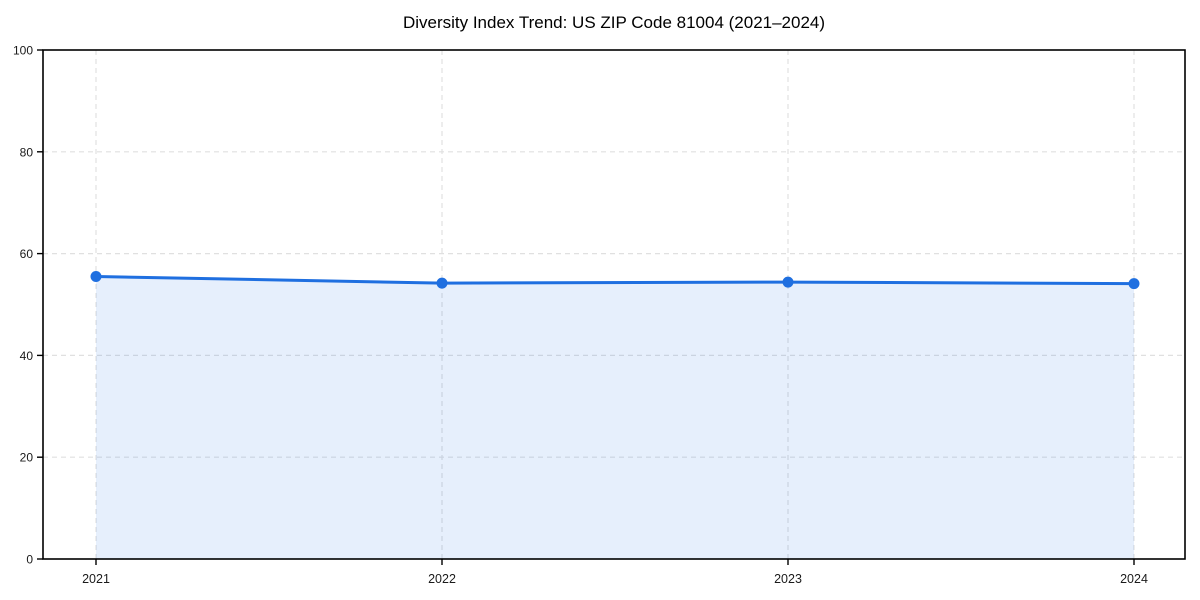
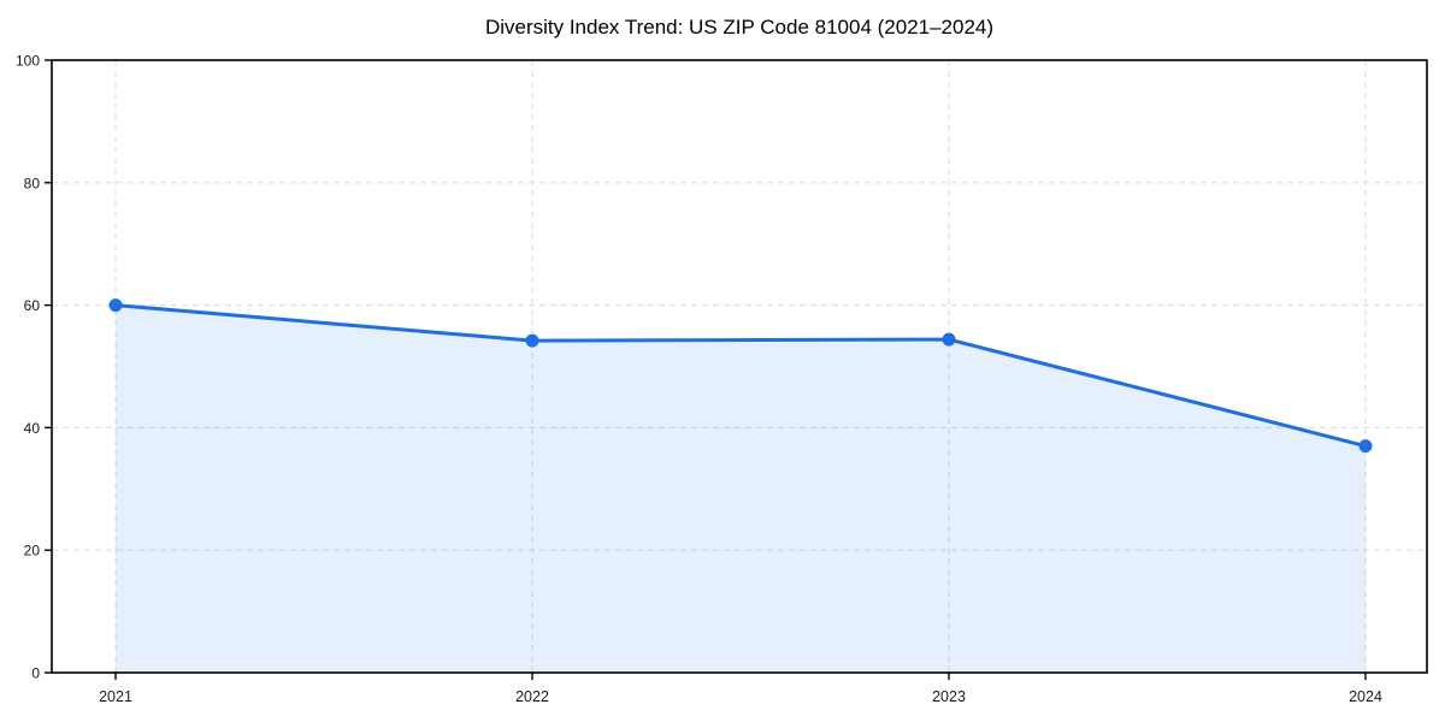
2021: 56 -> 60
2024: 54 -> 37
